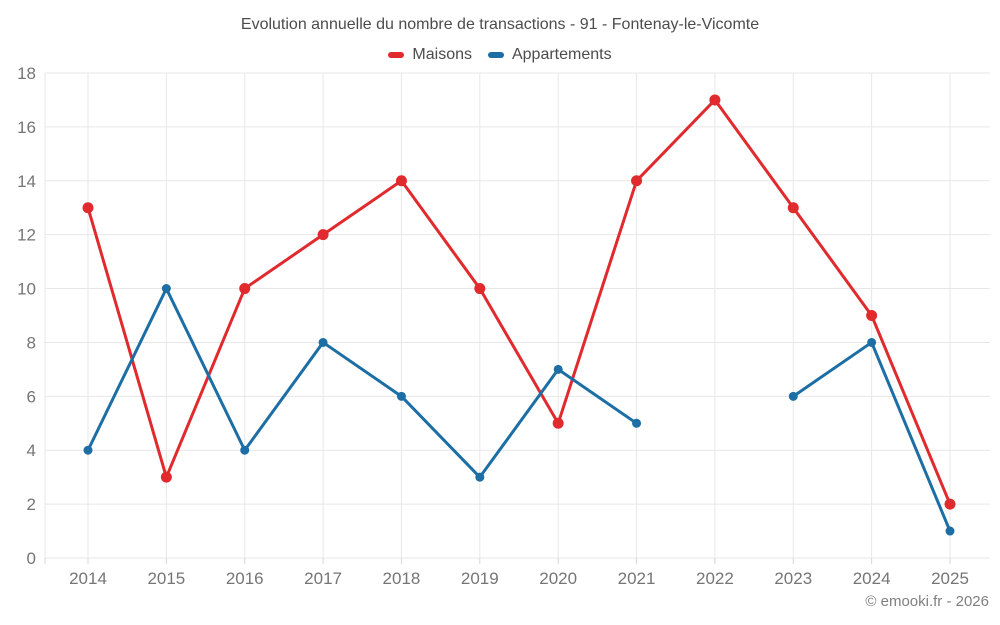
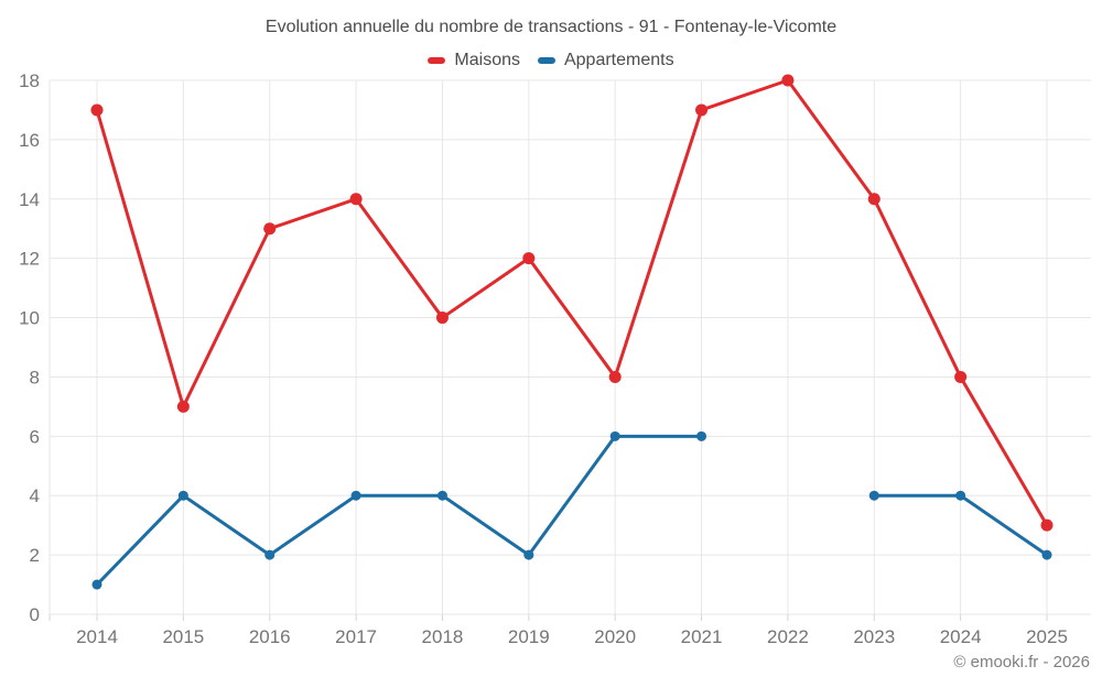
Maisons/2014: 13 -> 17
Appartements/2014: 4 -> 1
Maisons/2015: 3 -> 7
Appartements/2015: 10 -> 4
Maisons/2016: 10 -> 13
Appartements/2016: 4 -> 2
Maisons/2017: 12 -> 14
Appartements/2017: 8 -> 4
Maisons/2018: 14 -> 10
Appartements/2018: 6 -> 4
Maisons/2019: 10 -> 12
Appartements/2019: 3 -> 2
Maisons/2020: 5 -> 8
Appartements/2020: 7 -> 6
Maisons/2021: 14 -> 17
Appartements/2021: 5 -> 6
Maisons/2022: 17 -> 18
Maisons/2023: 13 -> 14
Appartements/2023: 6 -> 4
Maisons/2024: 9 -> 8
Appartements/2024: 8 -> 4
Maisons/2025: 2 -> 3
Appartements/2025: 1 -> 2
